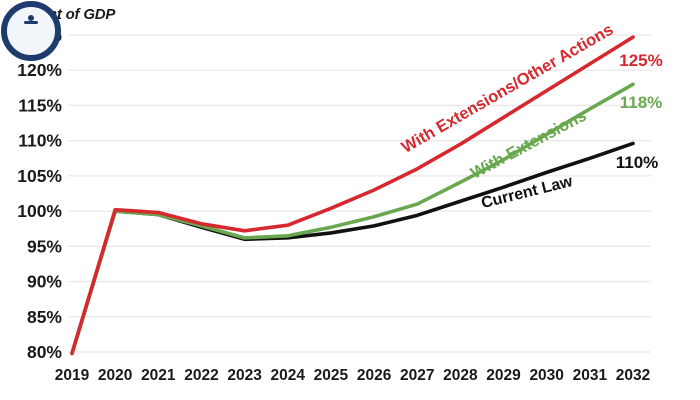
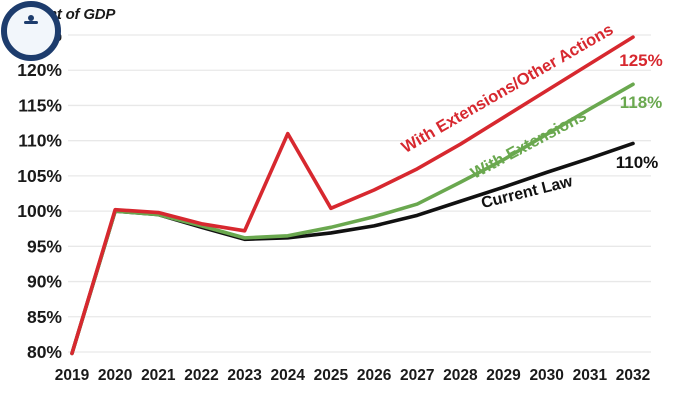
With Extensions/Other Actions/2024: 98% -> 111%
